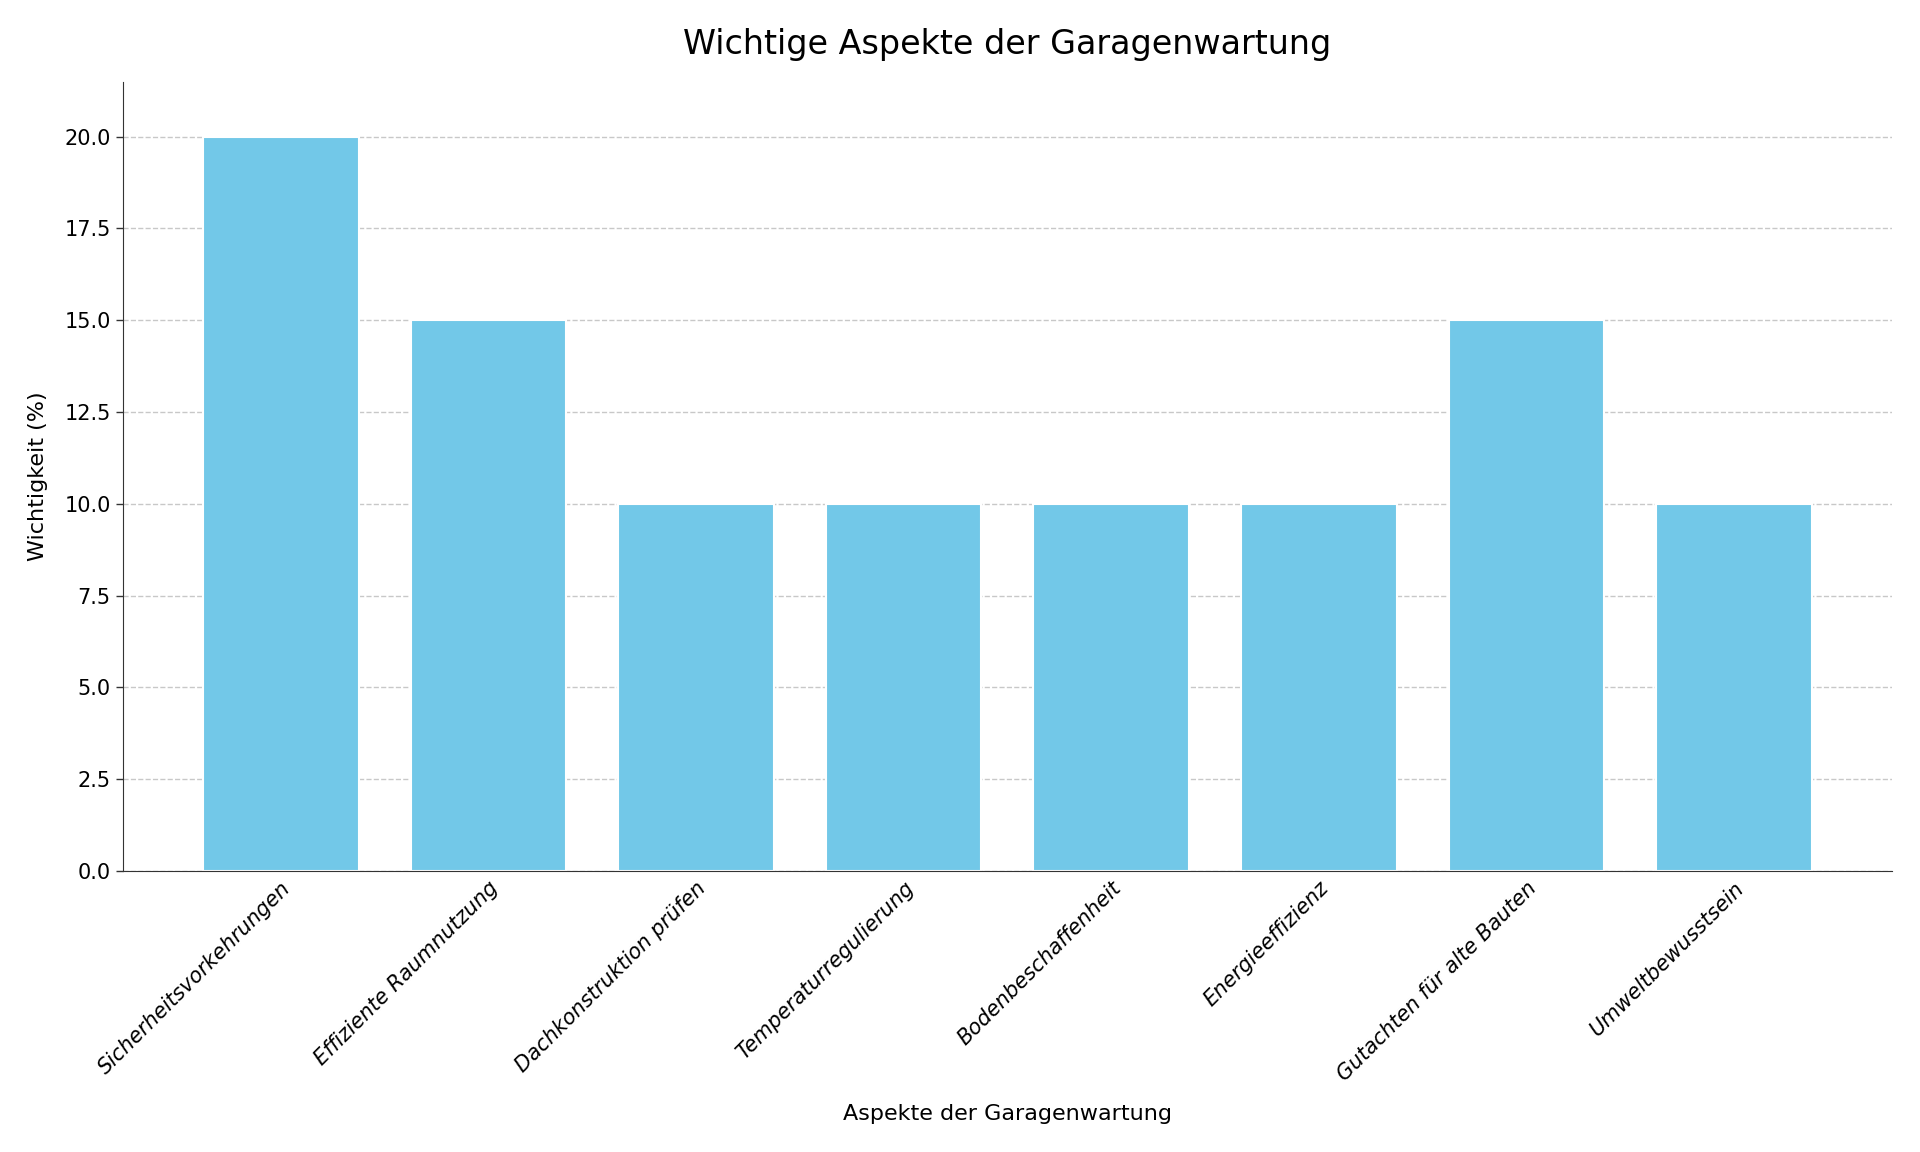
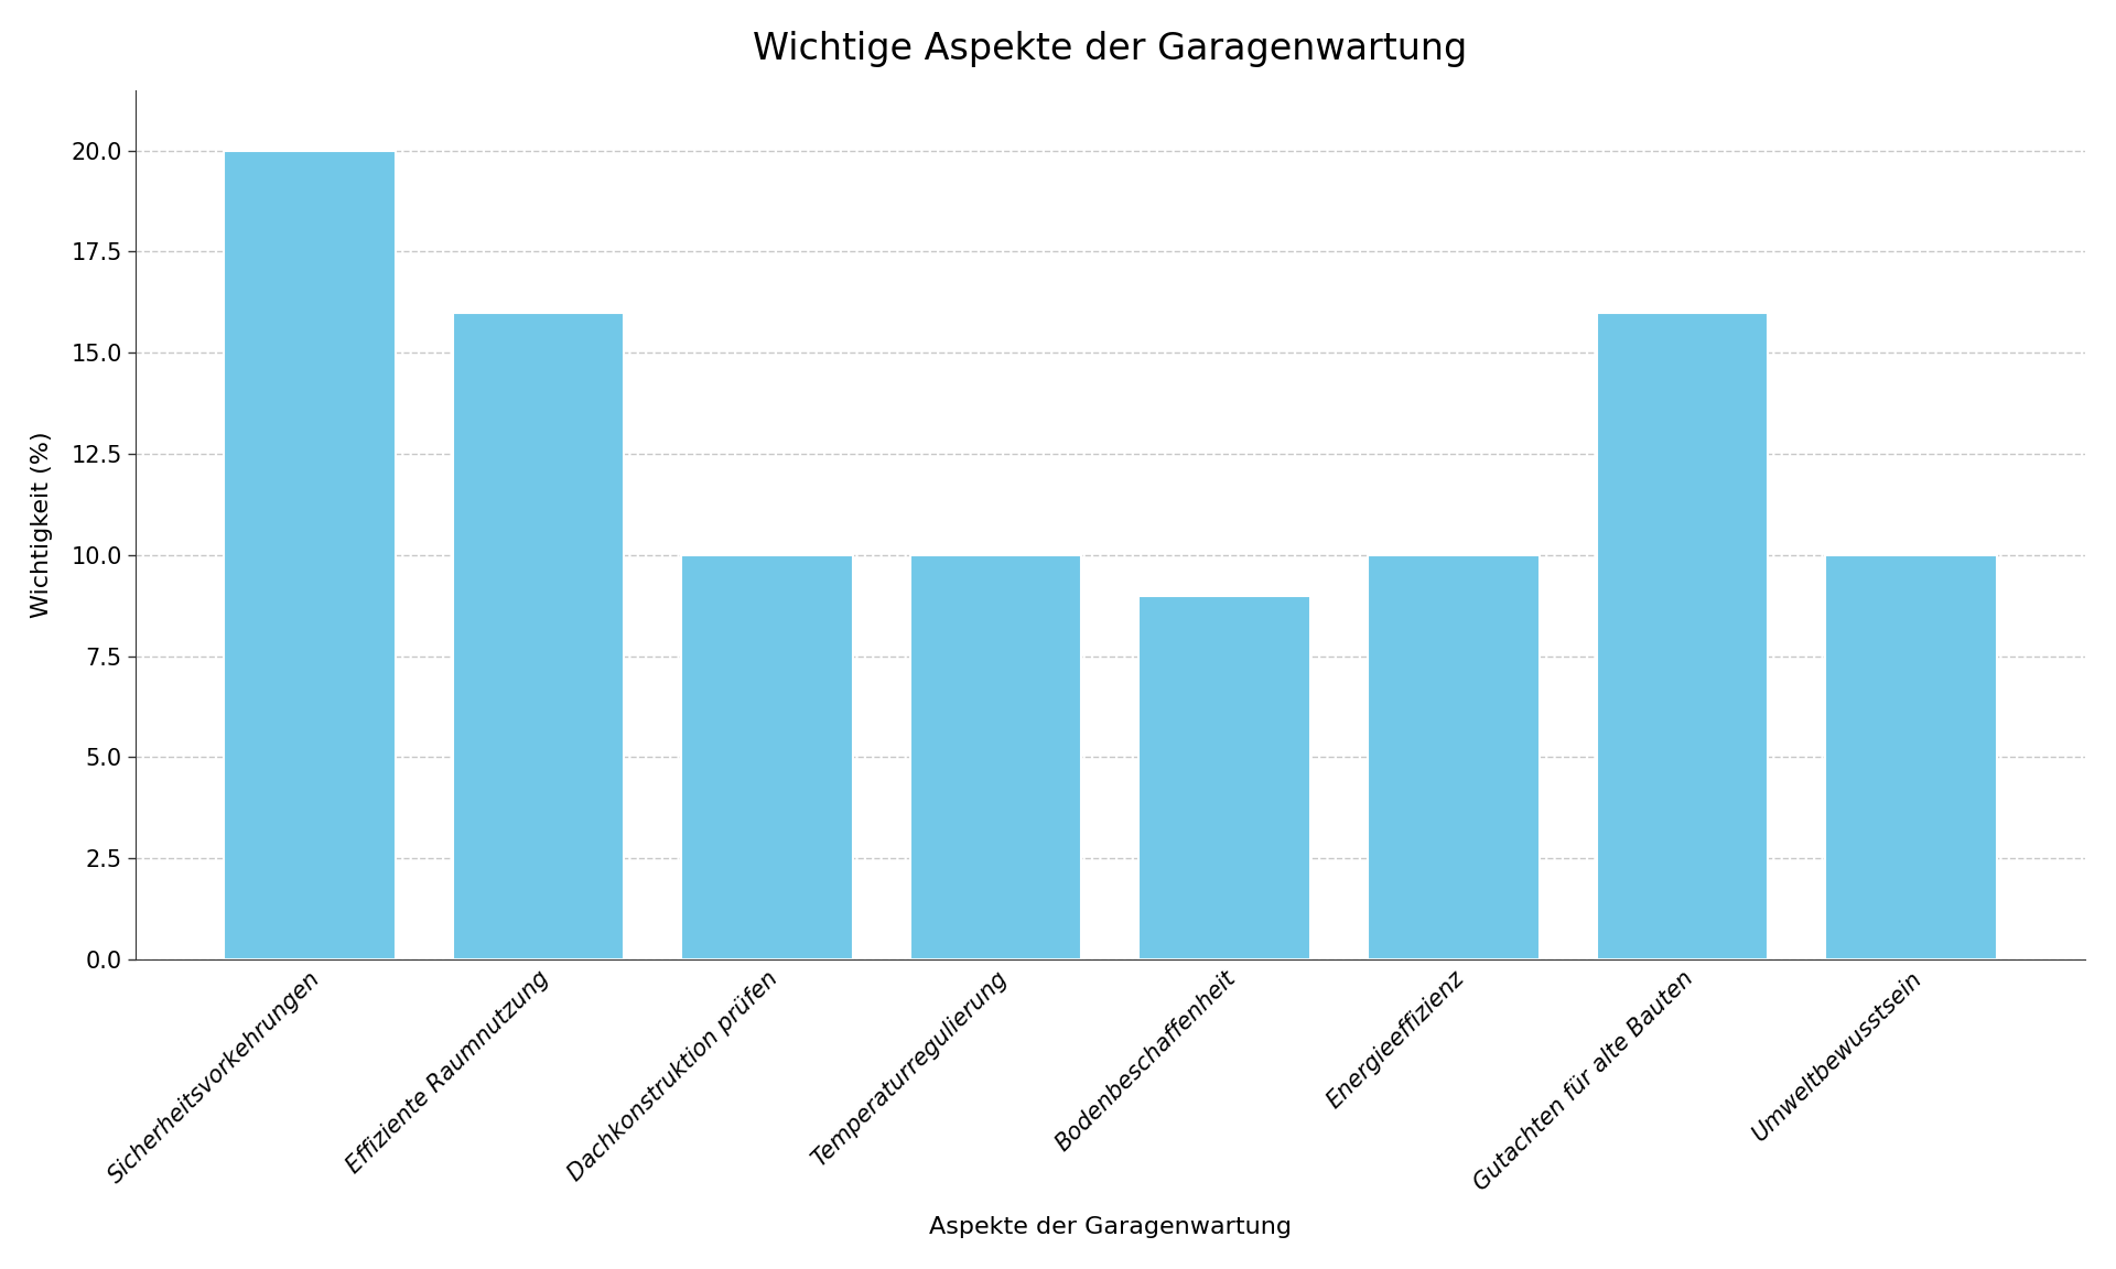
Effiziente Raumnutzung: 15 -> 16
Bodenbeschaffenheit: 10 -> 9
Gutachten für alte Bauten: 15 -> 16
